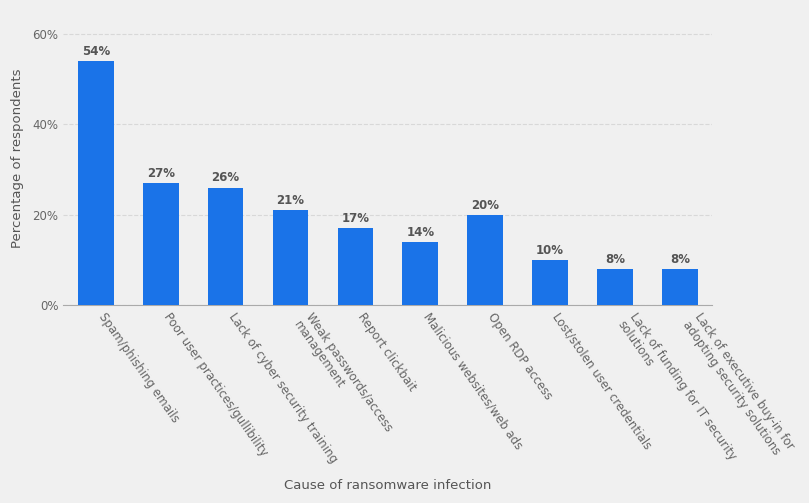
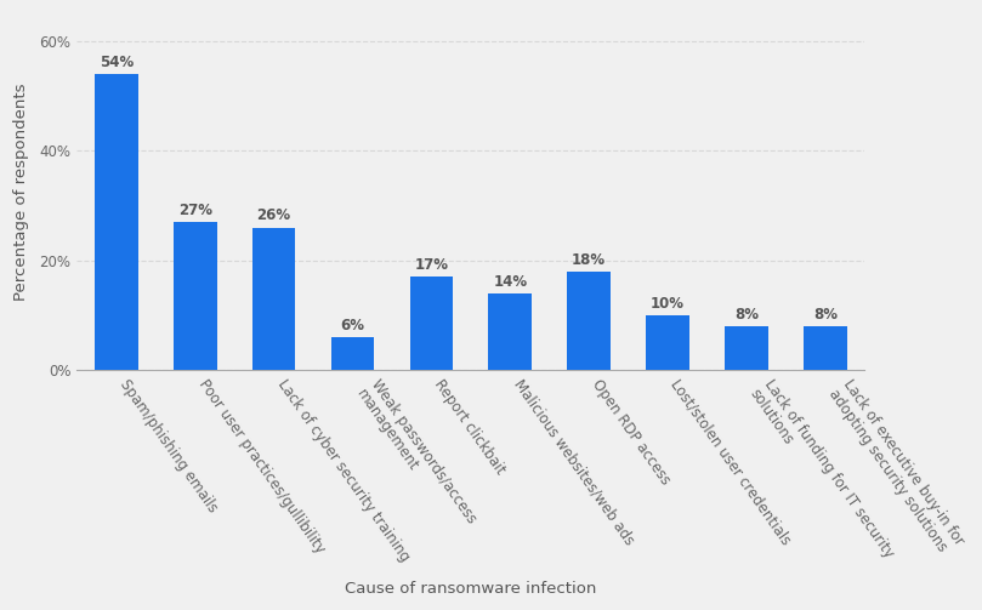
Weak passwords/access management: 21% -> 6%
Open RDP access: 20% -> 18%
